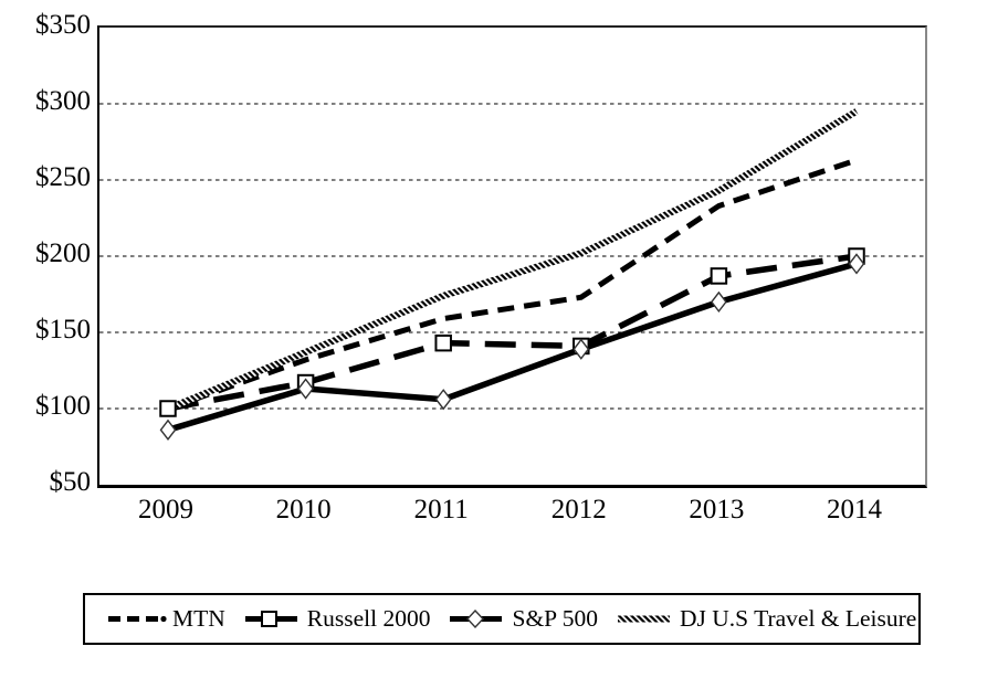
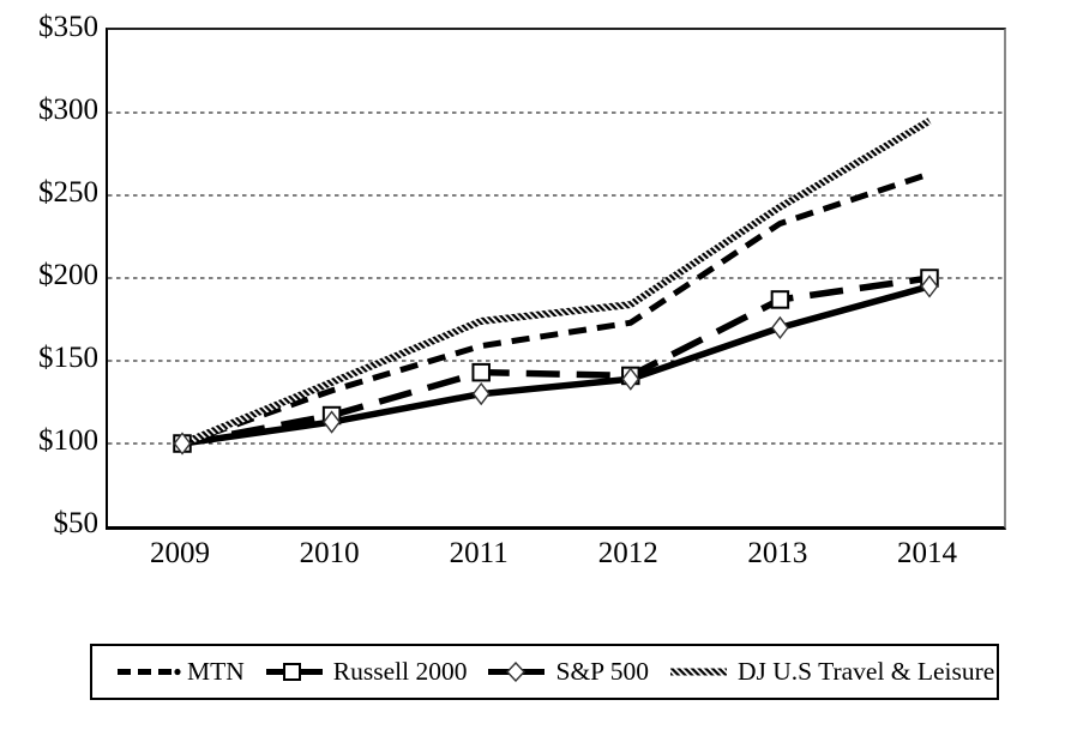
S&P 500/2009: $86 -> $100
S&P 500/2011: $106 -> $130
DJ U.S Travel & Leisure/2012: $202 -> $184
